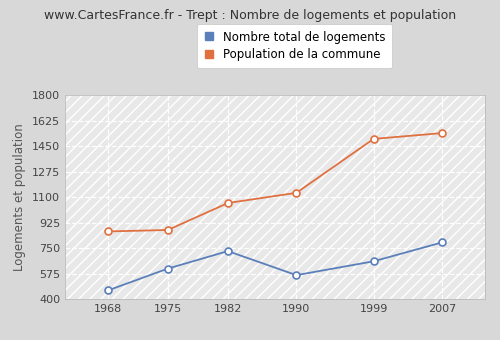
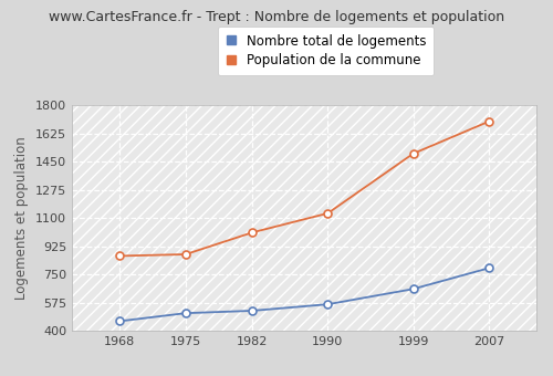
Nombre total de logements/1975: 610 -> 510
Nombre total de logements/1982: 730 -> 520
Population de la commune/1982: 1060 -> 1010
Population de la commune/2007: 1540 -> 1700
